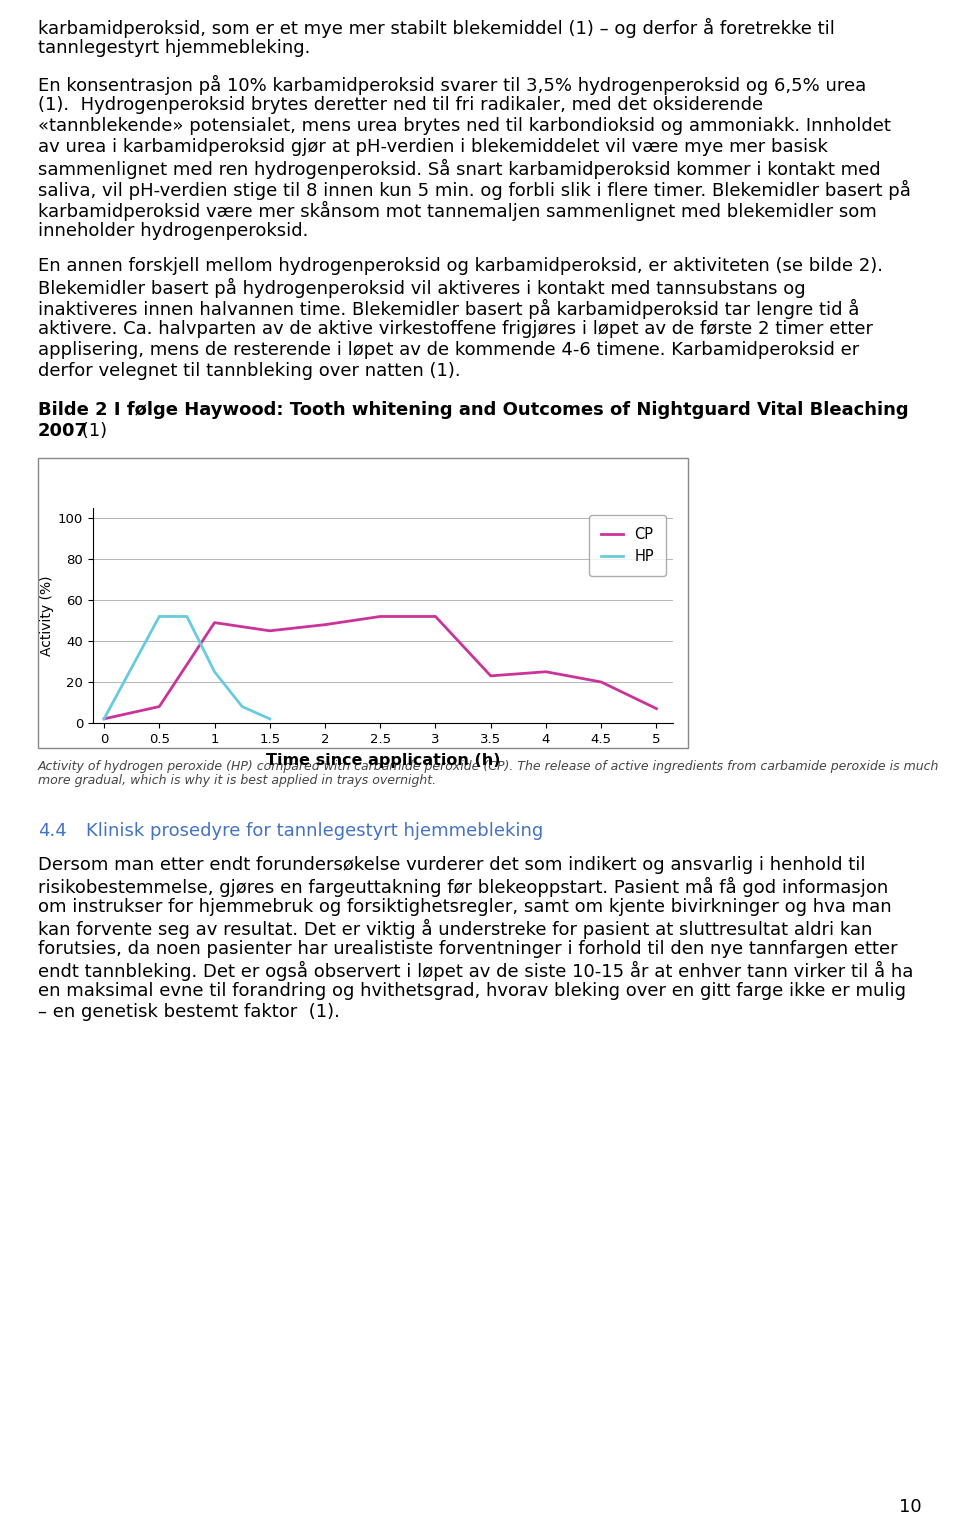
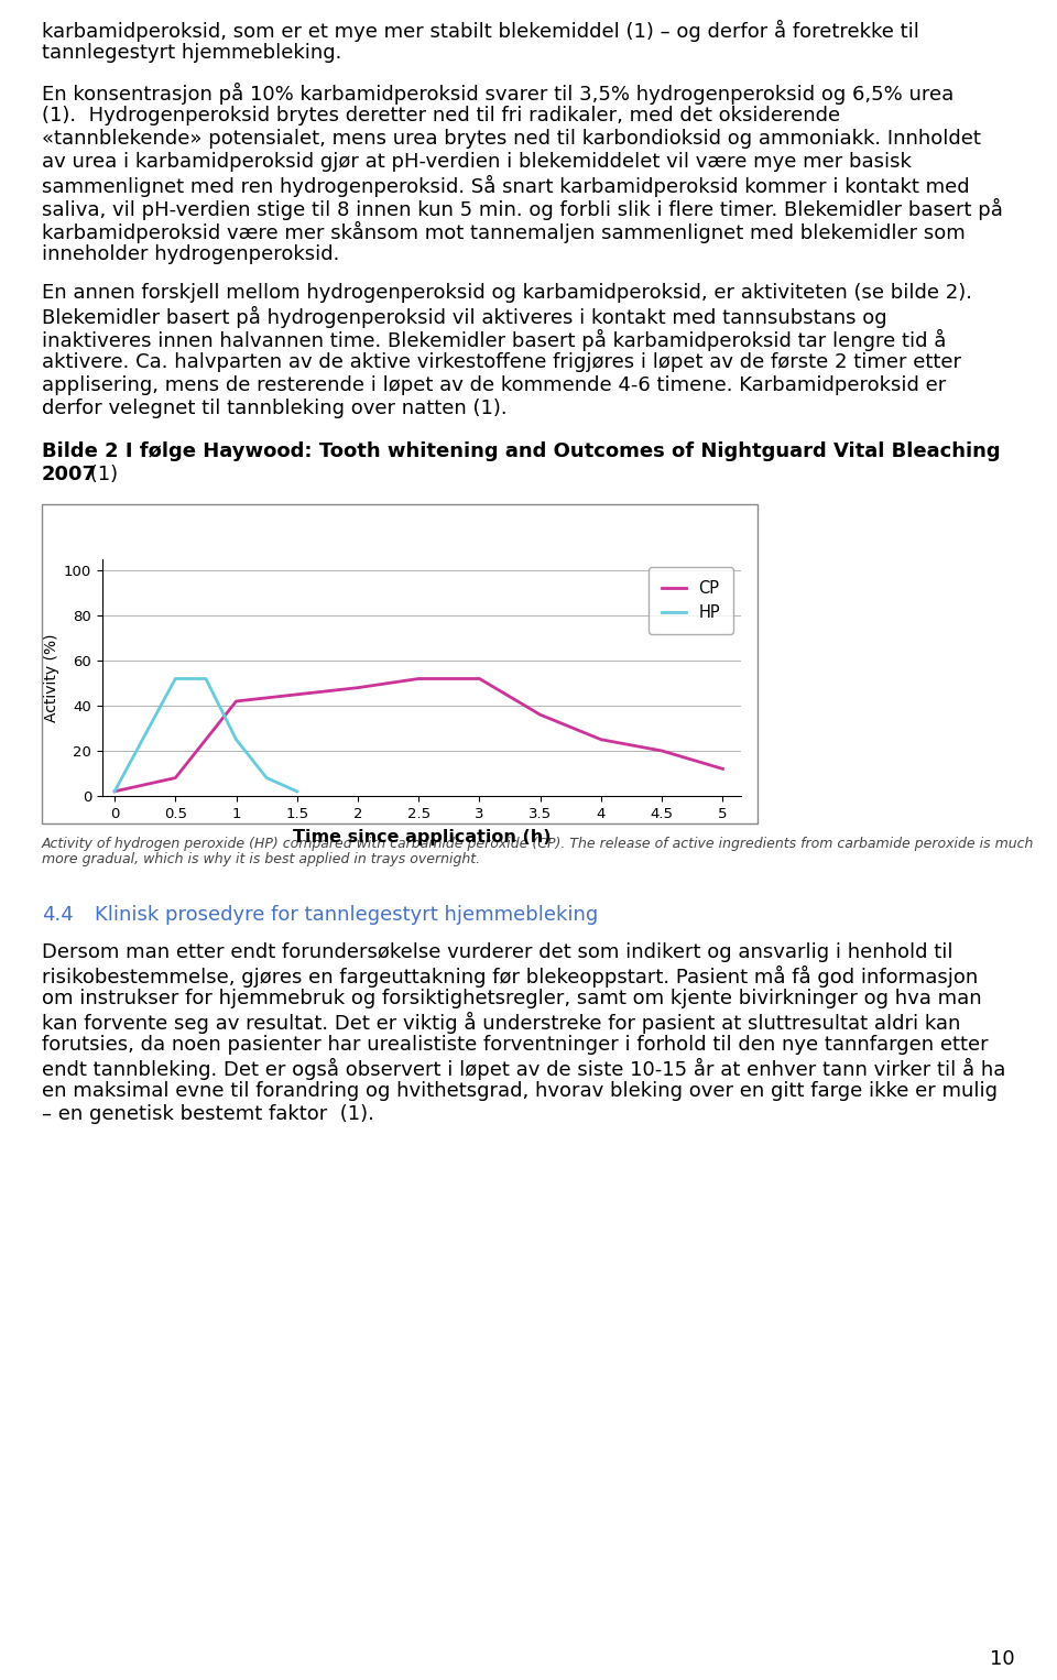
CP/1: 49 -> 42
CP/3.5: 23 -> 36
CP/5: 7 -> 12
